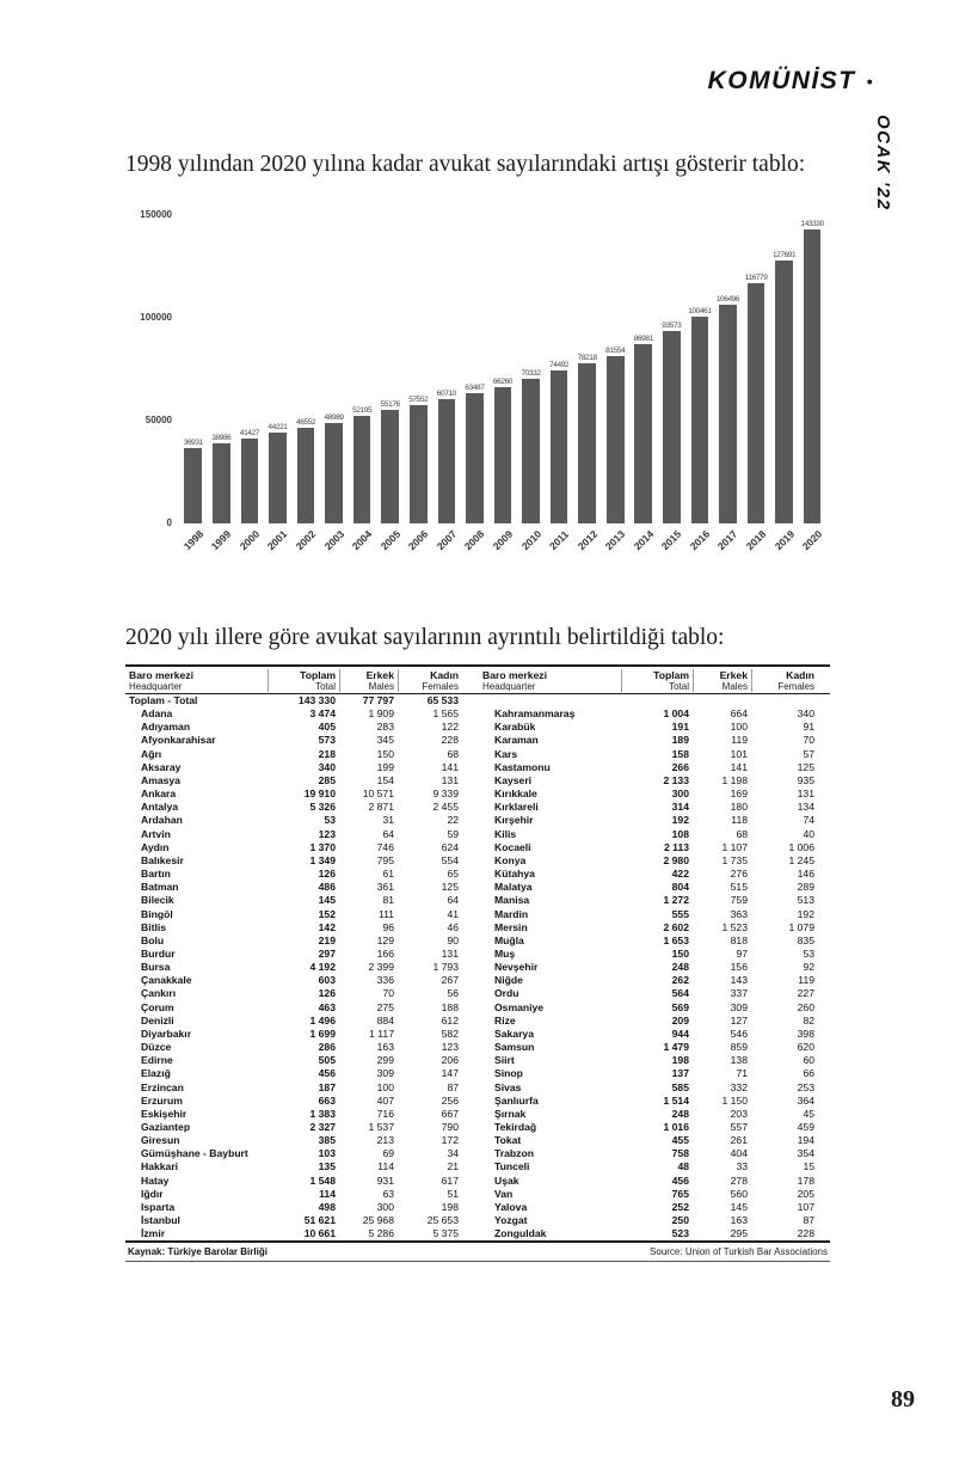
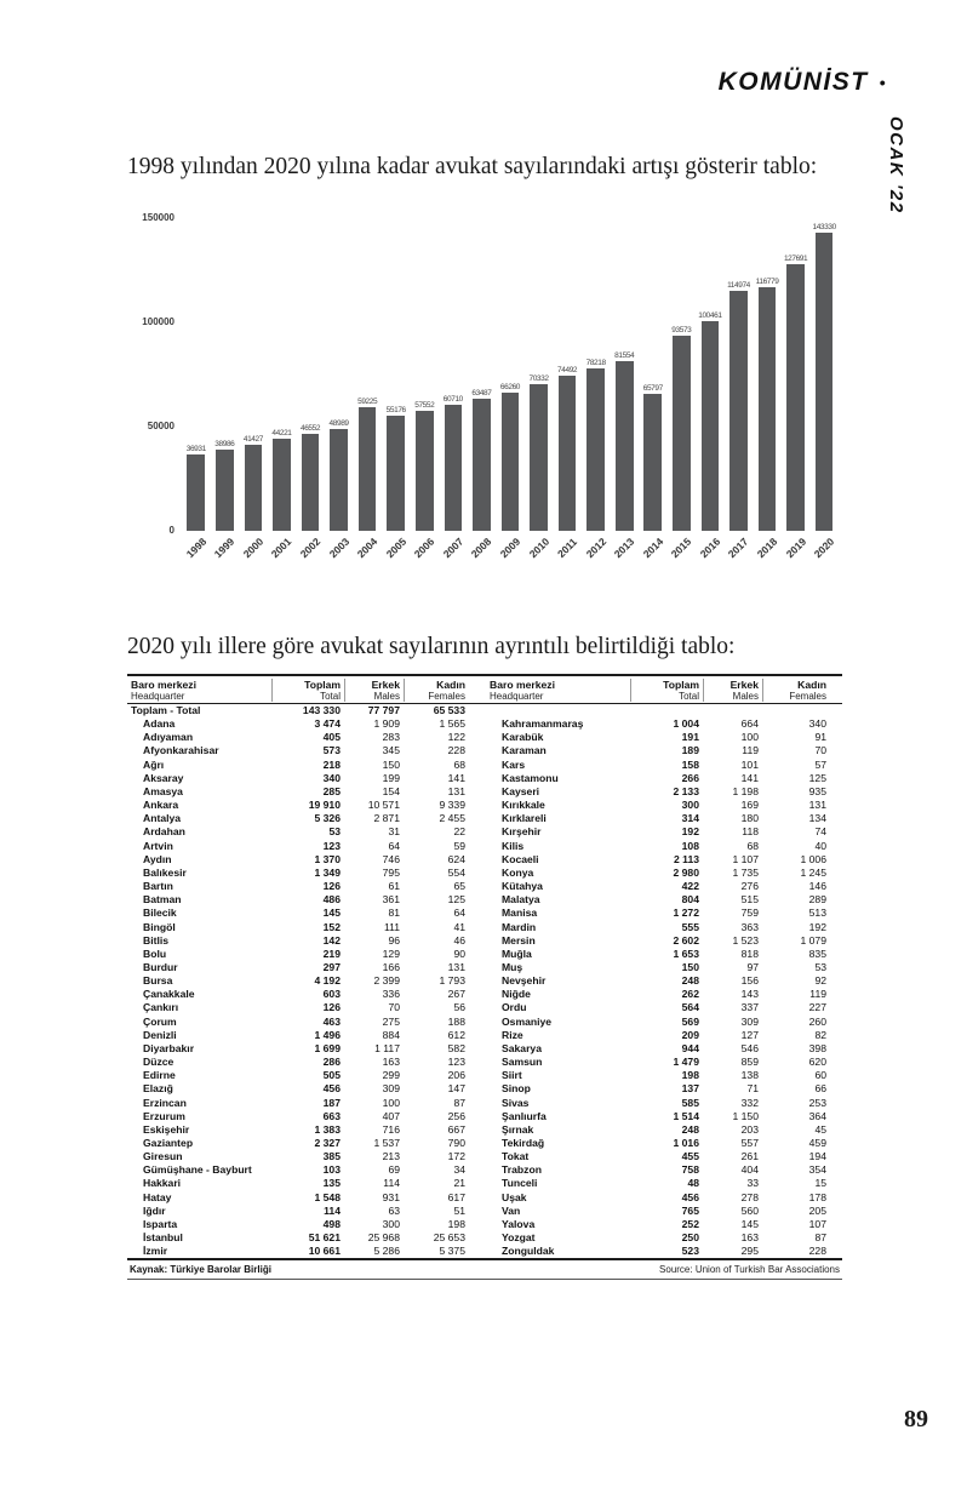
2004: 52195 -> 59225
2014: 86981 -> 65797
2017: 106496 -> 114974
